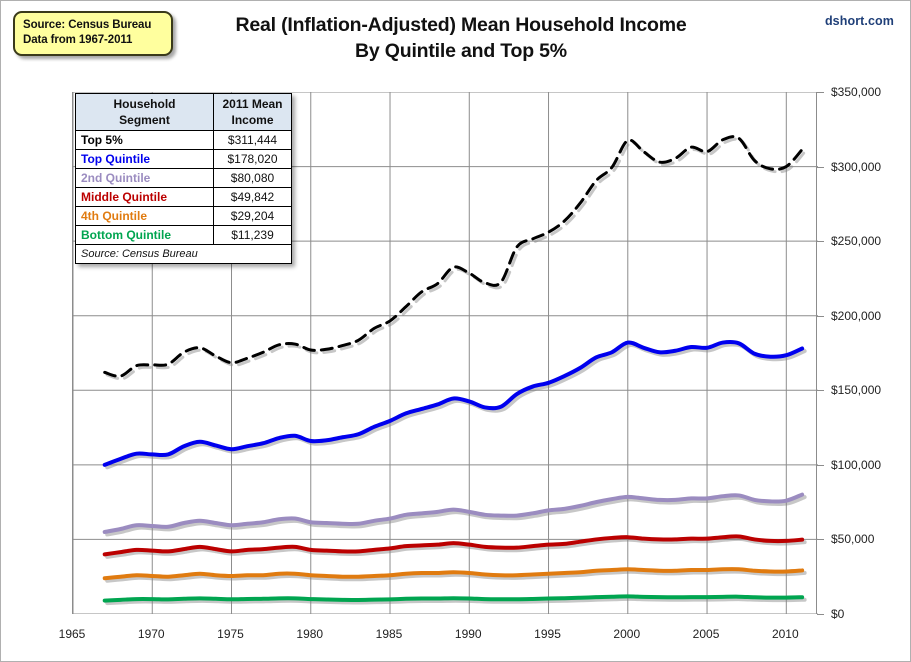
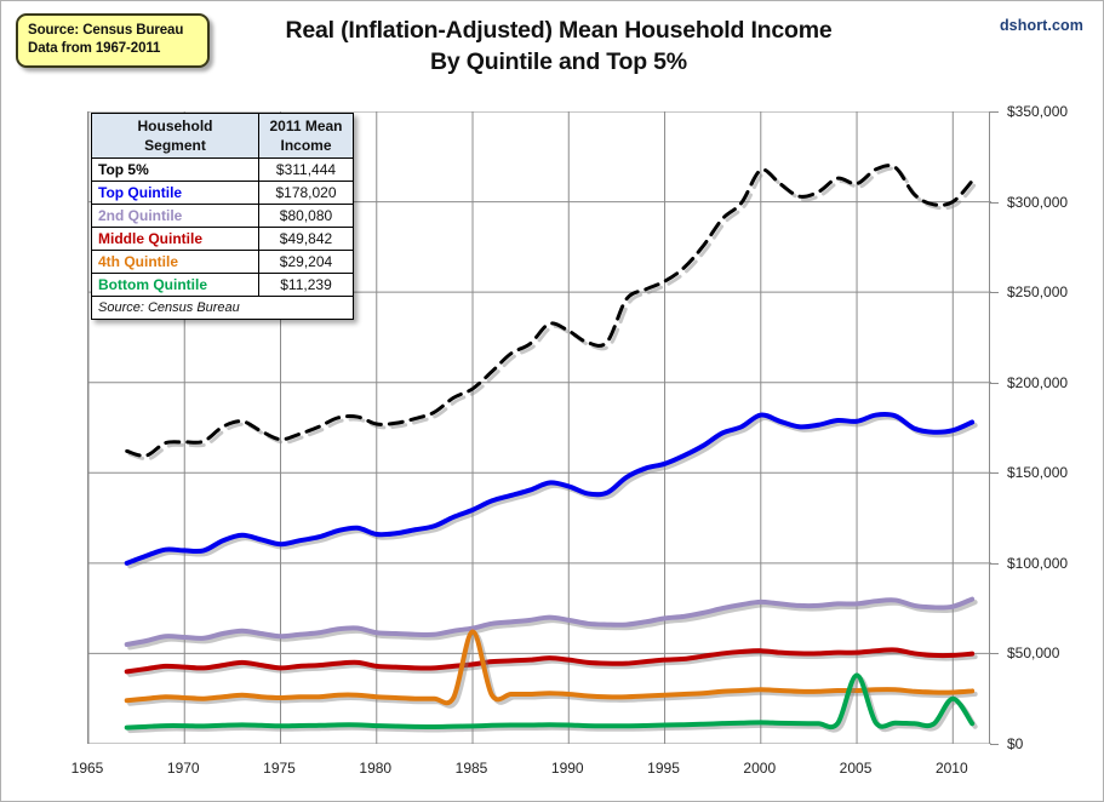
4th Quintile/1985: $26000 -> $62000
Bottom Quintile/2005: $11000 -> $38000
Bottom Quintile/2010: $11000 -> $25000
